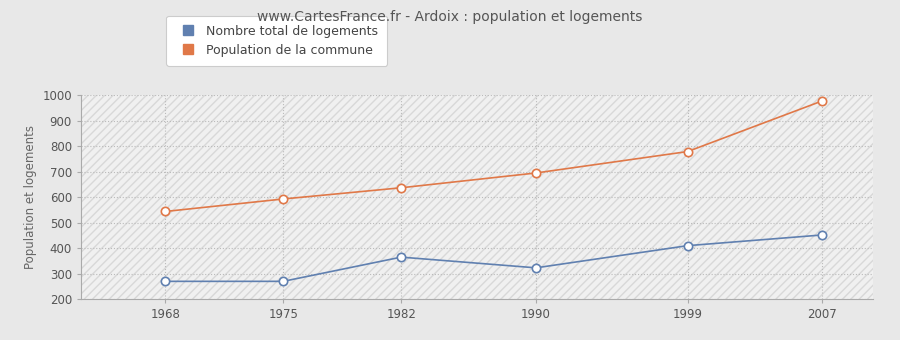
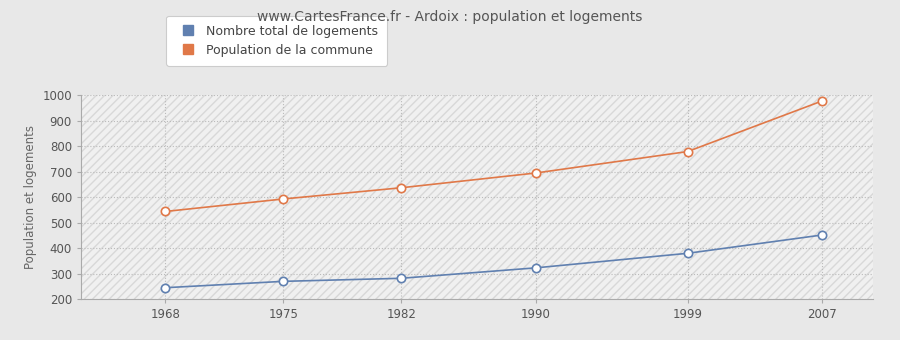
Nombre total de logements/1968: 270 -> 245
Nombre total de logements/1982: 365 -> 282
Nombre total de logements/1999: 410 -> 380
